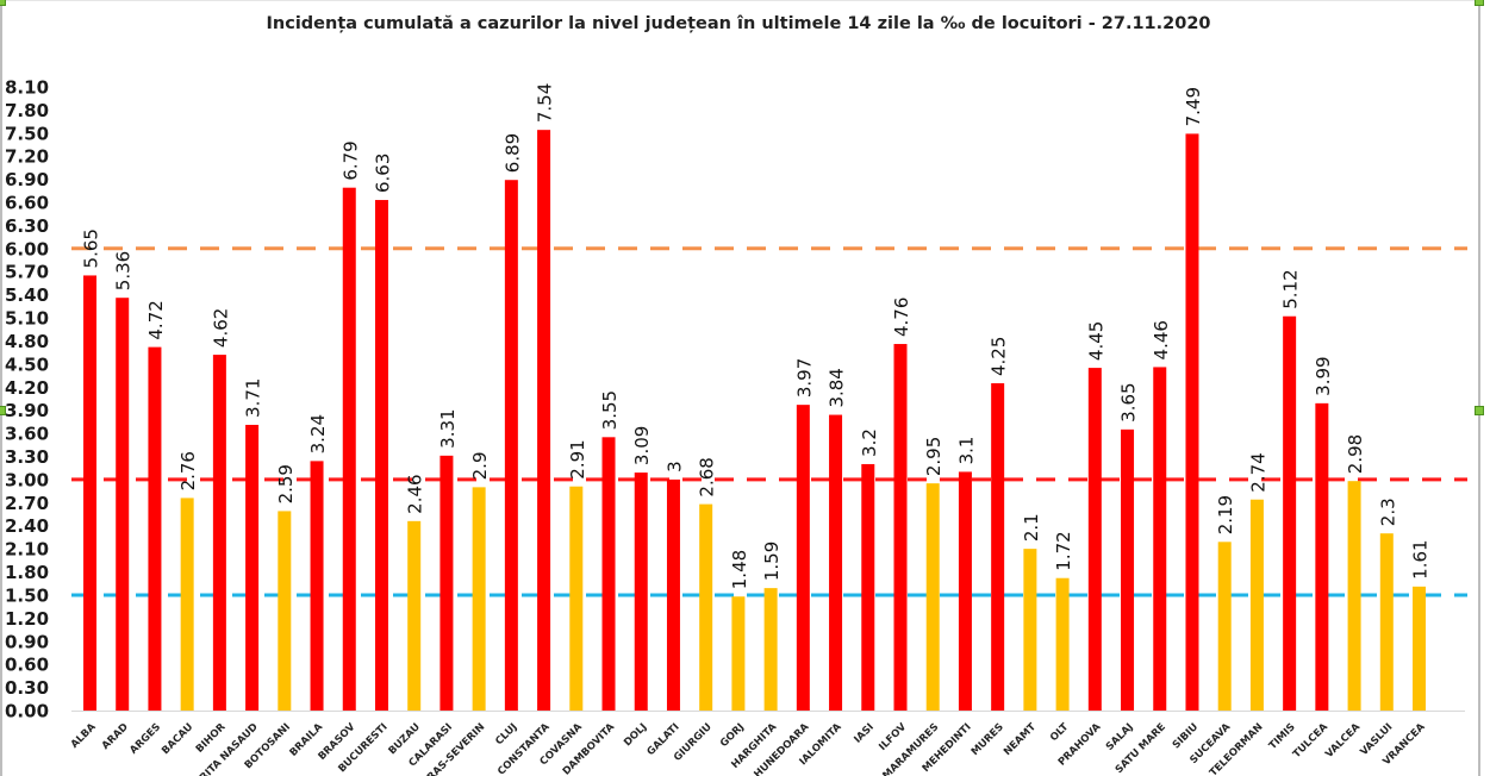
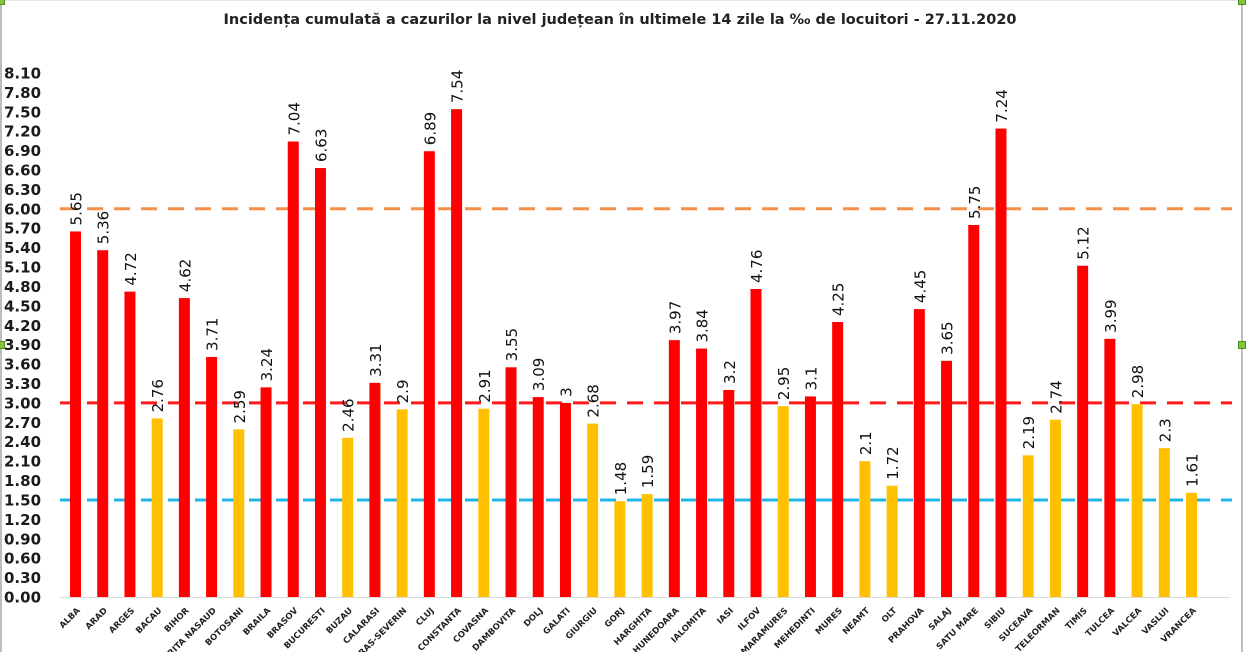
BRASOV: 6.79 -> 7.04
SATU MARE: 4.46 -> 5.75
SIBIU: 7.49 -> 7.24
